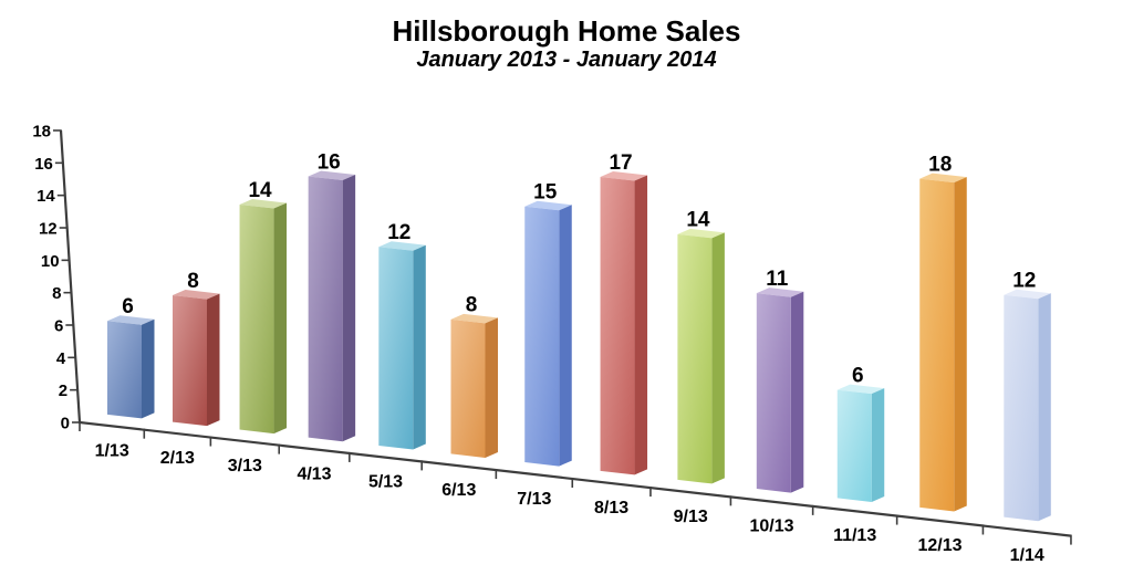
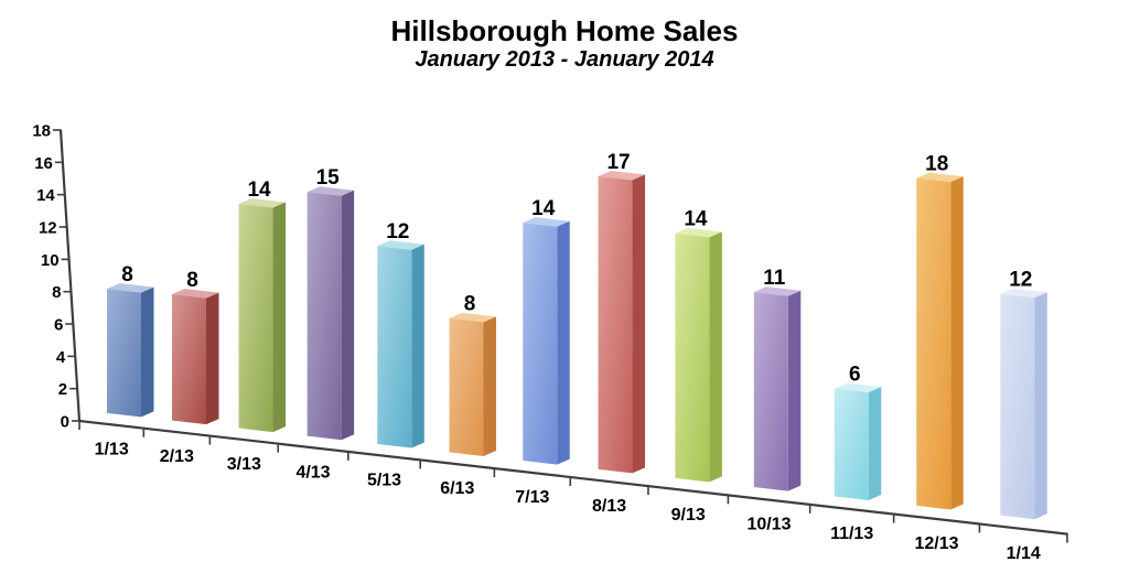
1/13: 6 -> 8
4/13: 16 -> 15
7/13: 15 -> 14
